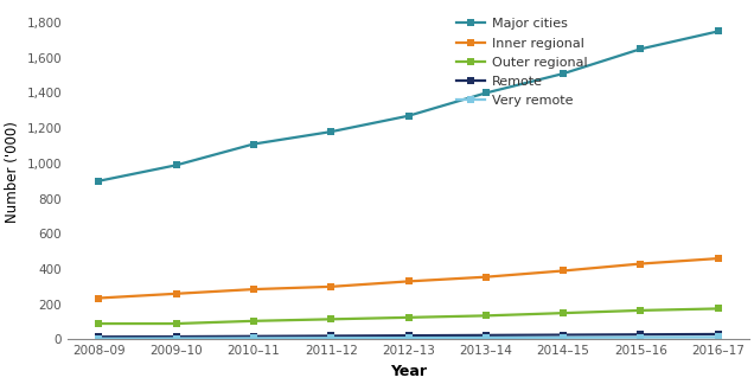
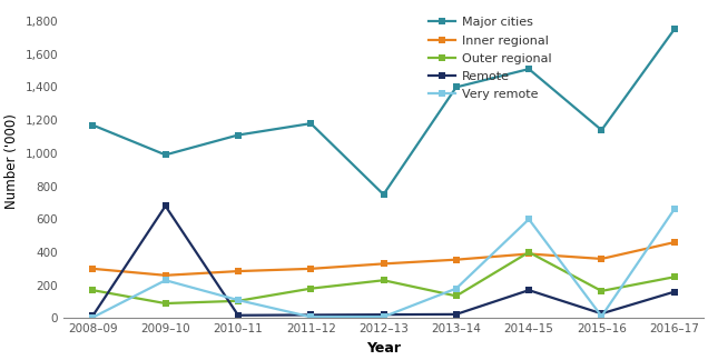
Major cities/2008–09: 900 -> 1,170
Inner regional/2008–09: 240 -> 300
Outer regional/2008–09: 90 -> 170
Remote/2009–10: 20 -> 680
Very remote/2009–10: 10 -> 230
Very remote/2010–11: 10 -> 110
Outer regional/2011–12: 120 -> 180
Major cities/2012–13: 1,270 -> 750
Outer regional/2012–13: 120 -> 230
Very remote/2013–14: 10 -> 180
Outer regional/2014–15: 150 -> 400
Remote/2014–15: 30 -> 170
Very remote/2014–15: 10 -> 600
Major cities/2015–16: 1,650 -> 1,140
Inner regional/2015–16: 430 -> 360
Outer regional/2016–17: 180 -> 250
Remote/2016–17: 30 -> 160
Very remote/2016–17: 10 -> 660
